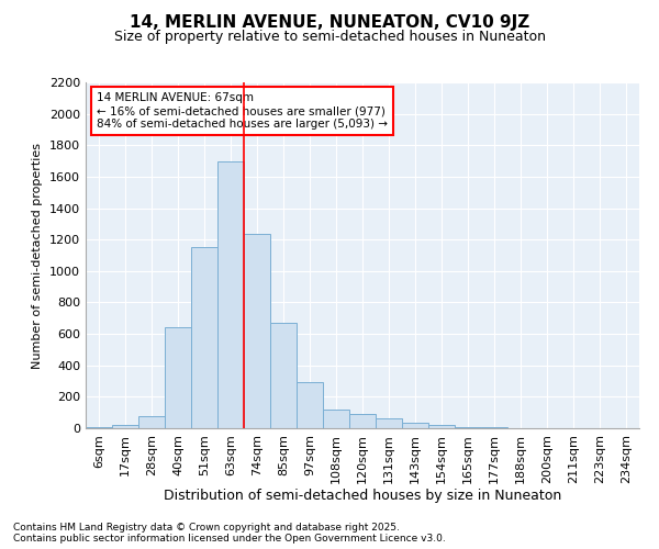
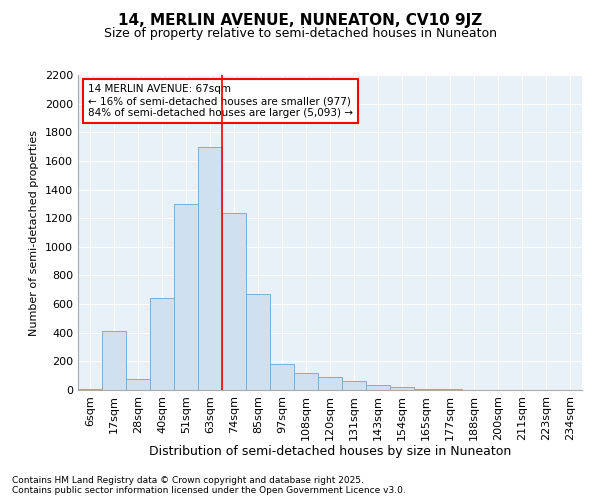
17sqm: 20 -> 410
51sqm: 1150 -> 1300
97sqm: 300 -> 180
